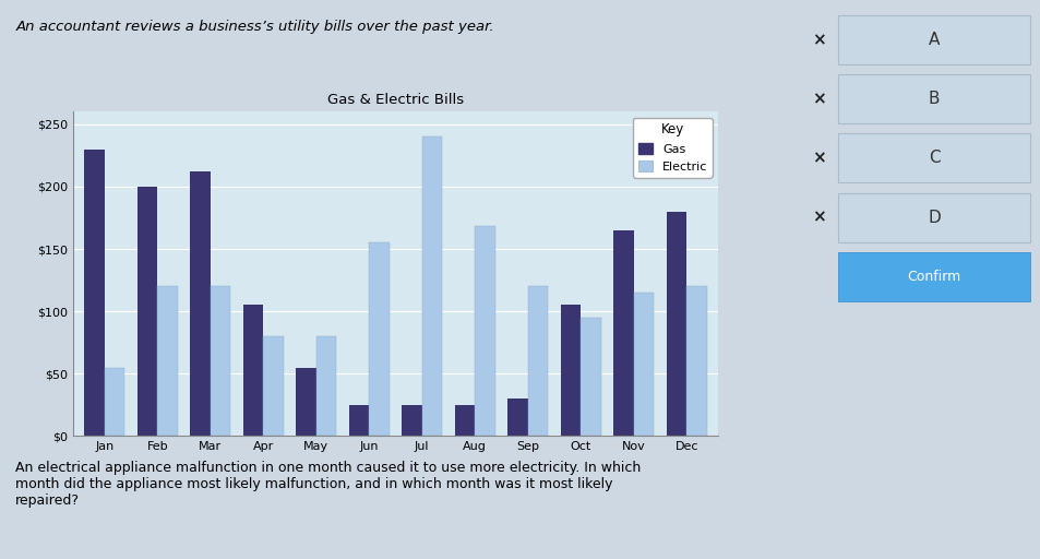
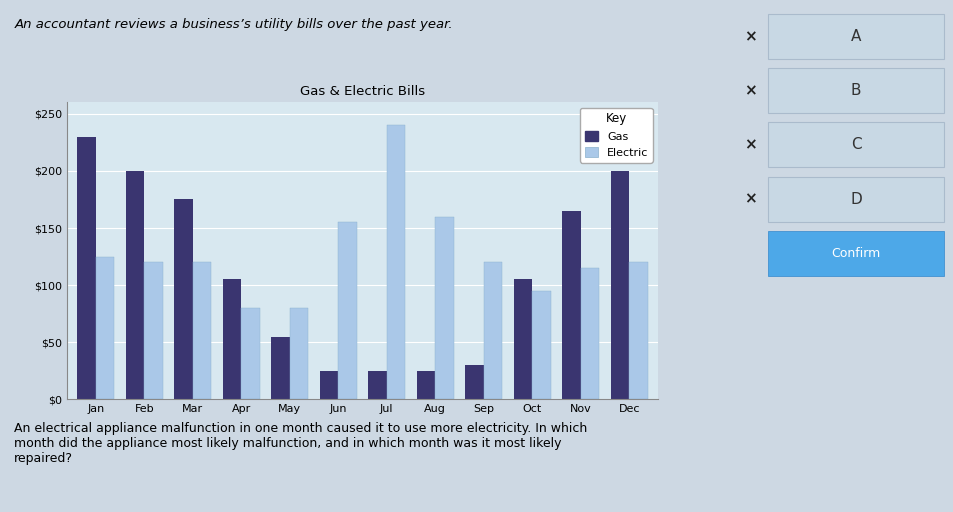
Electric/Jan: $55 -> $125
Gas/Mar: $212 -> $175
Electric/Aug: $168 -> $160
Gas/Dec: $180 -> $200
